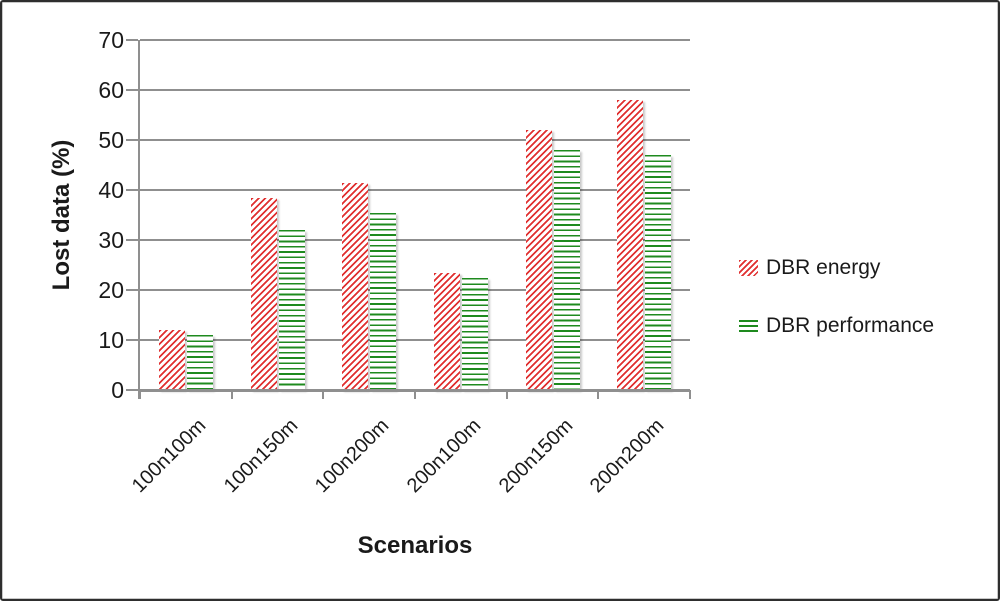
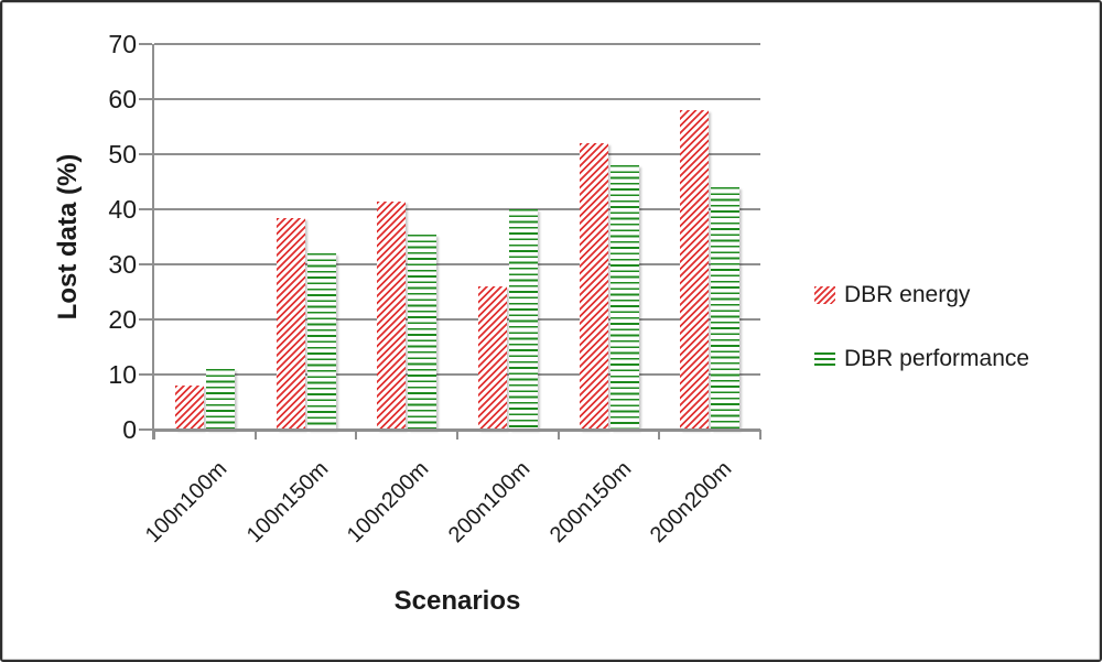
DBR energy/100n100m: 12 -> 8
DBR energy/200n100m: 24 -> 26
DBR performance/200n100m: 22 -> 40
DBR performance/200n200m: 47 -> 44
